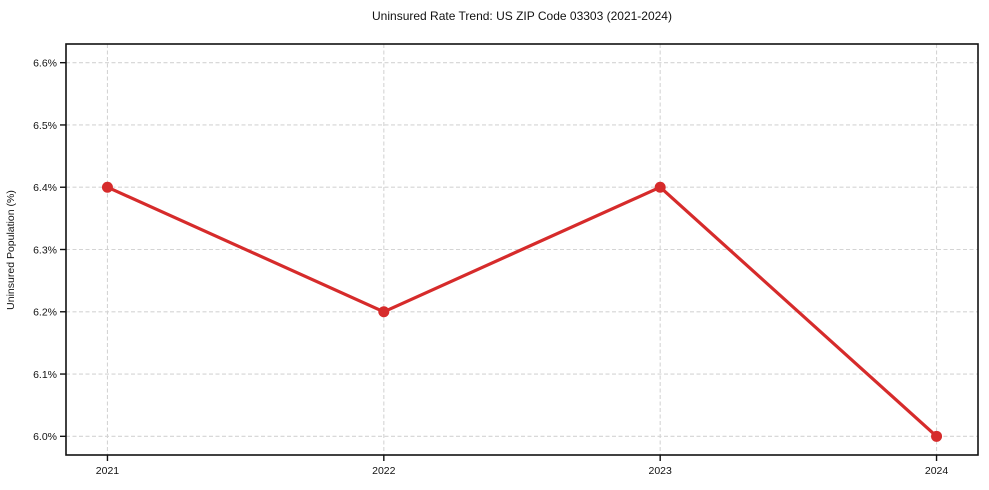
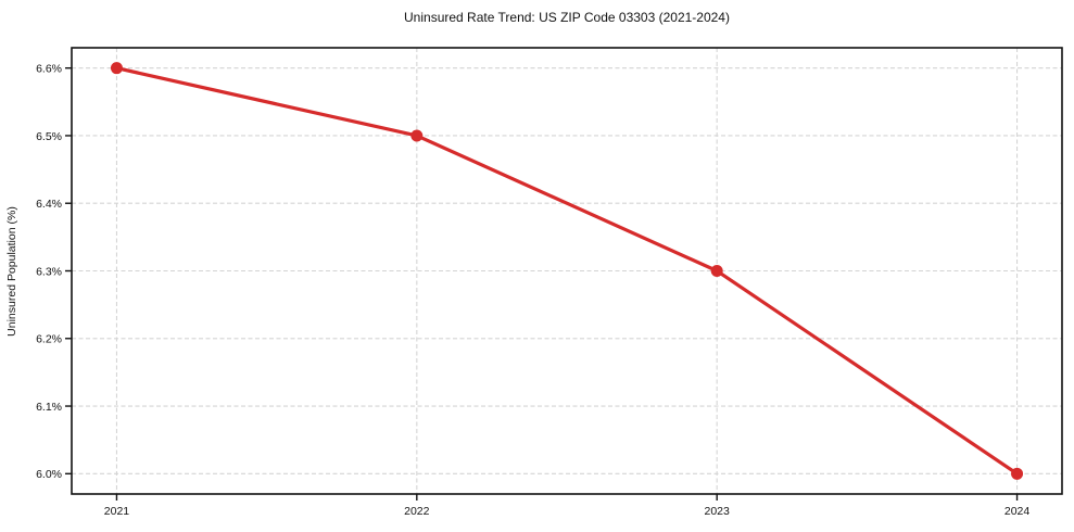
2021: 6.4% -> 6.6%
2022: 6.2% -> 6.5%
2023: 6.4% -> 6.3%
